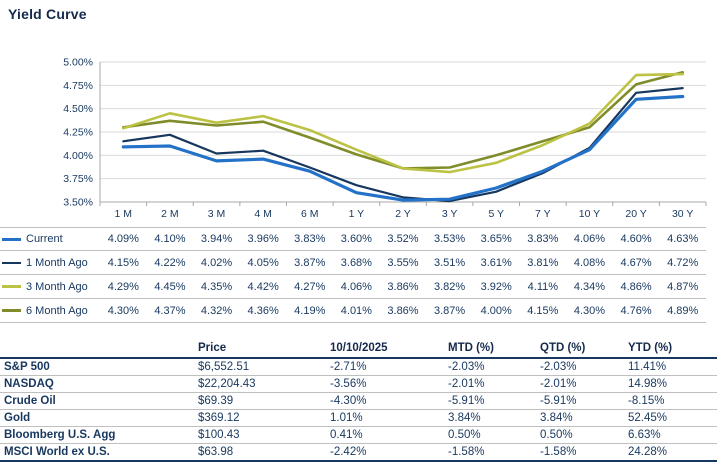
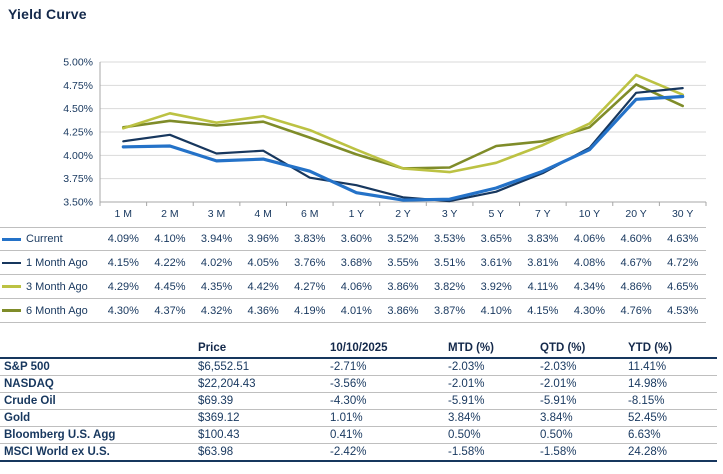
1 Month Ago/6 M: 3.87% -> 3.76%
6 Month Ago/5 Y: 4.00% -> 4.10%
3 Month Ago/30 Y: 4.87% -> 4.65%
6 Month Ago/30 Y: 4.89% -> 4.53%
